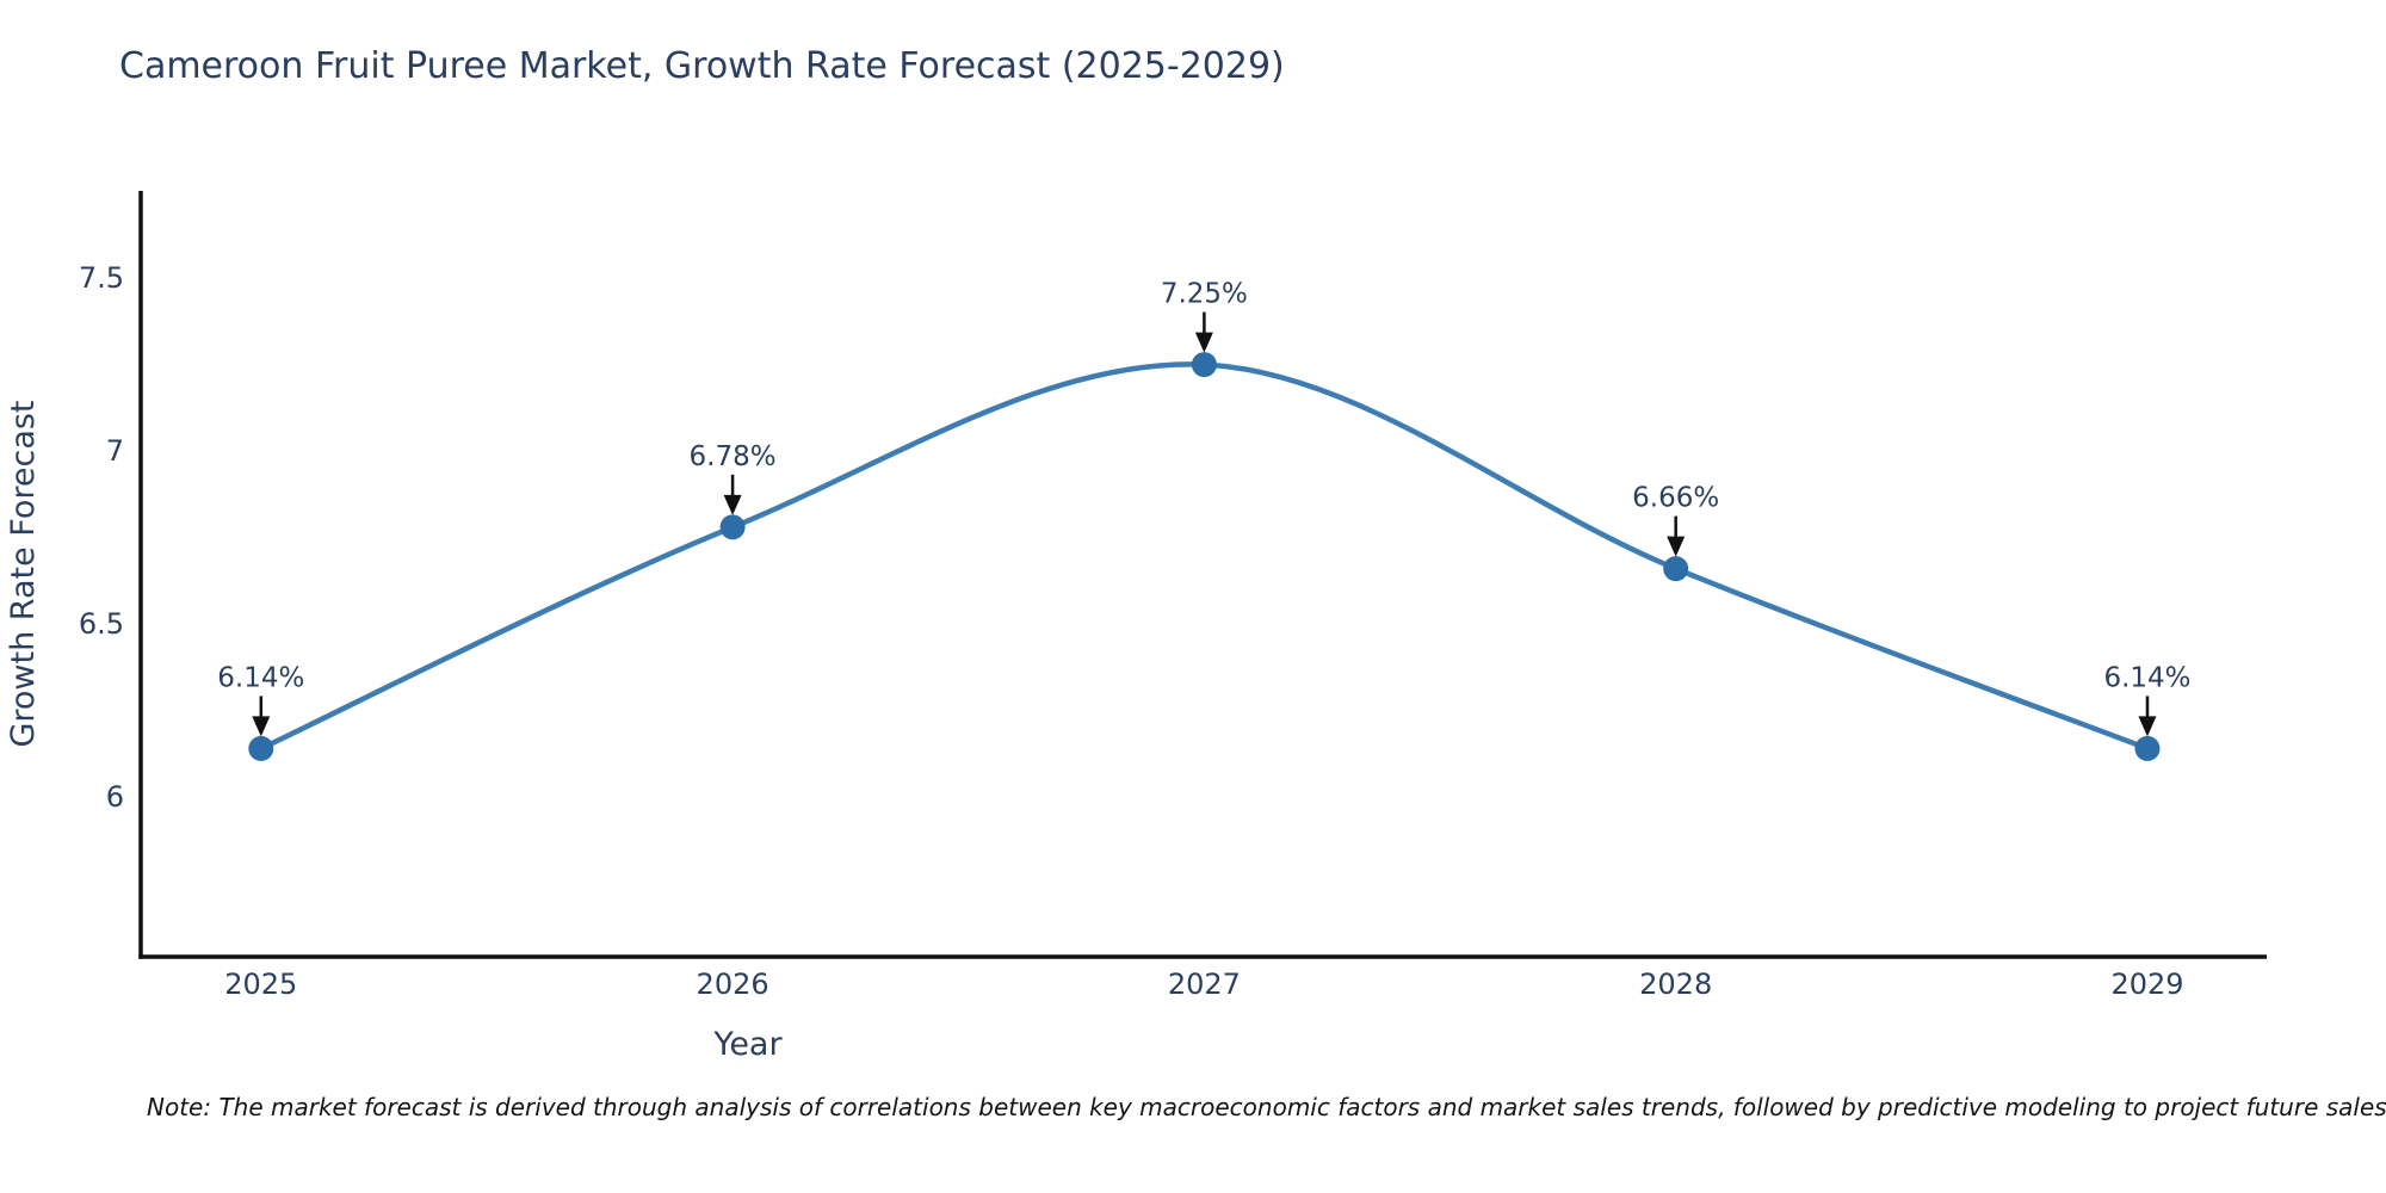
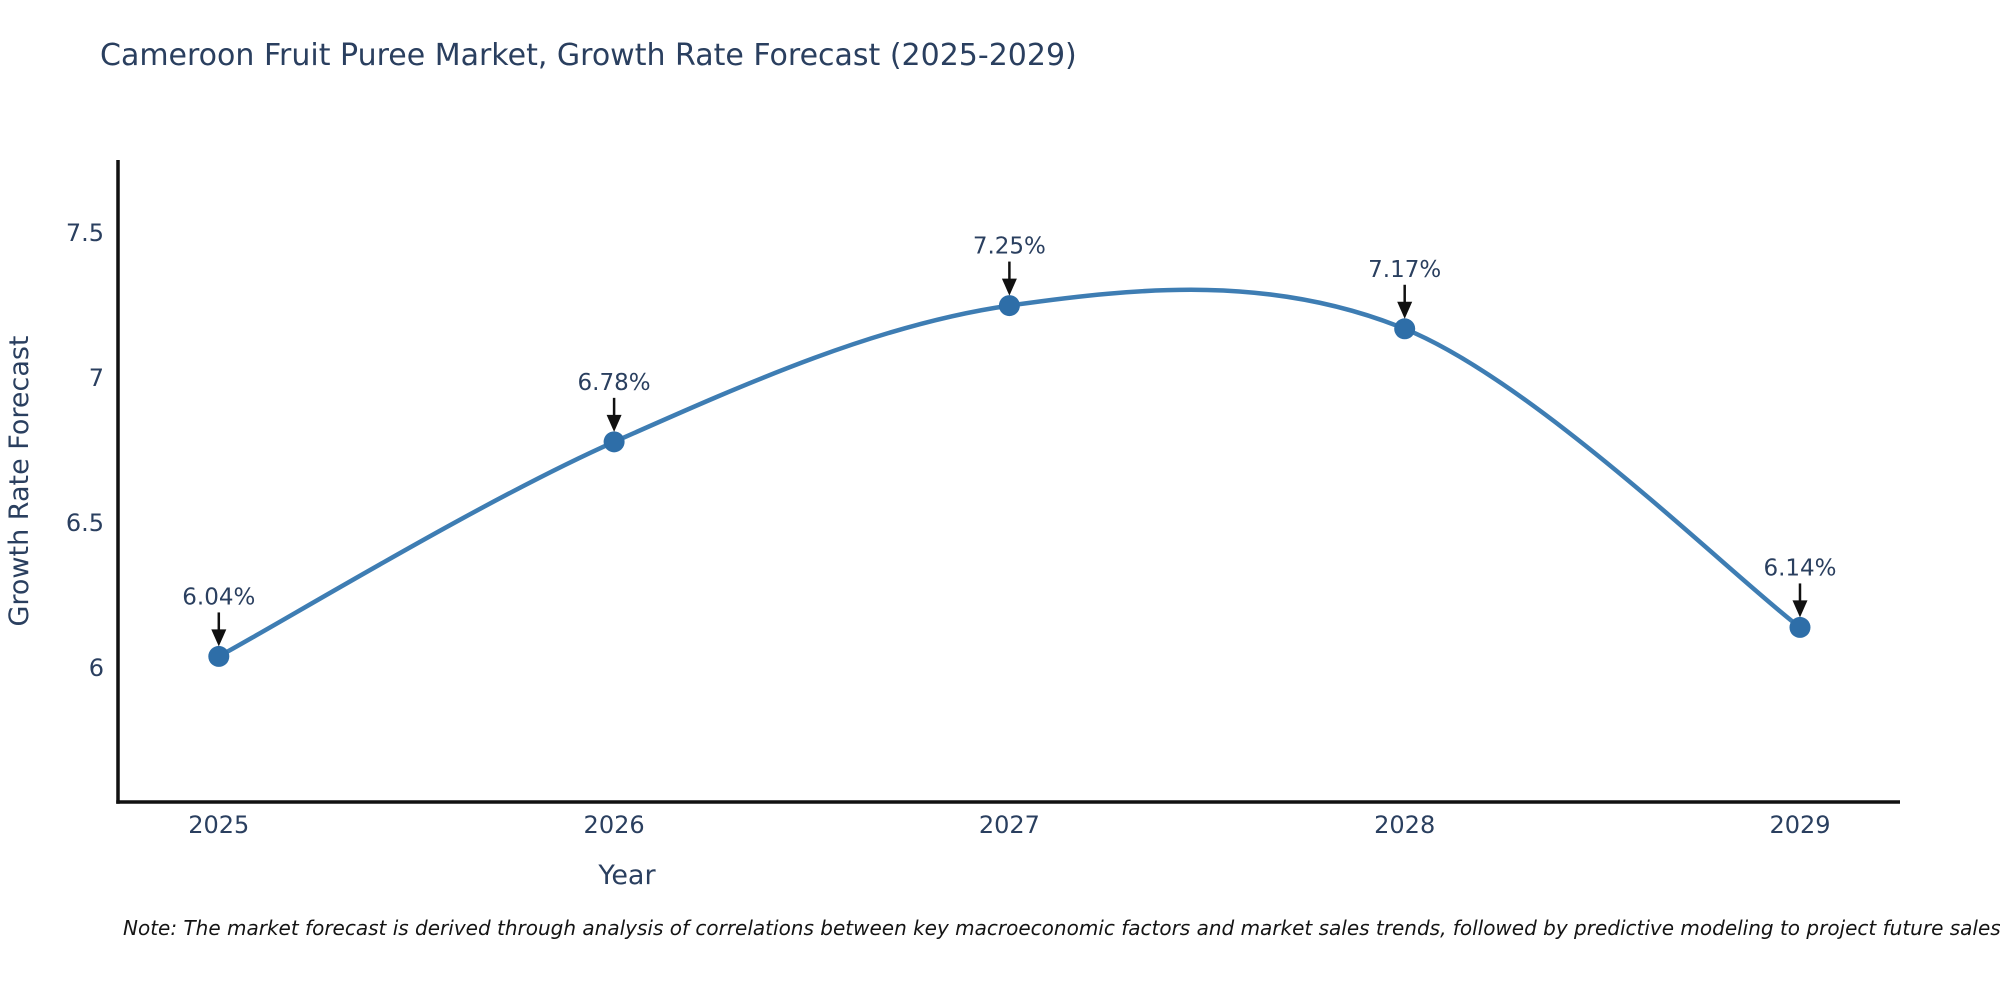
2025: 6.14% -> 6.04%
2028: 6.66% -> 7.17%
